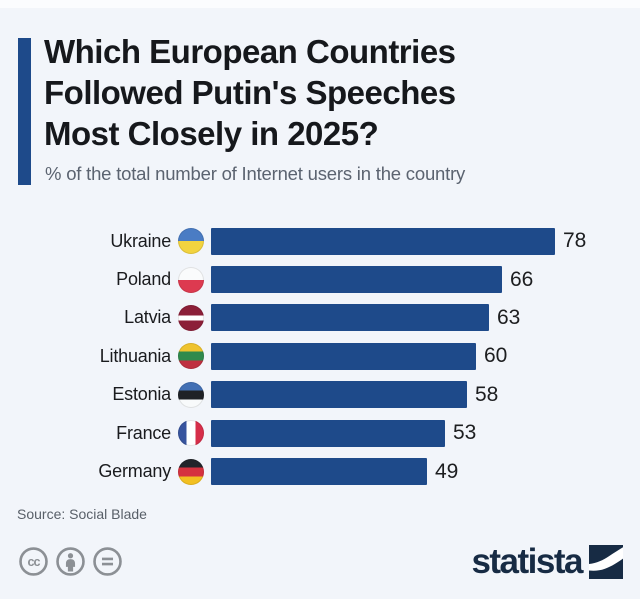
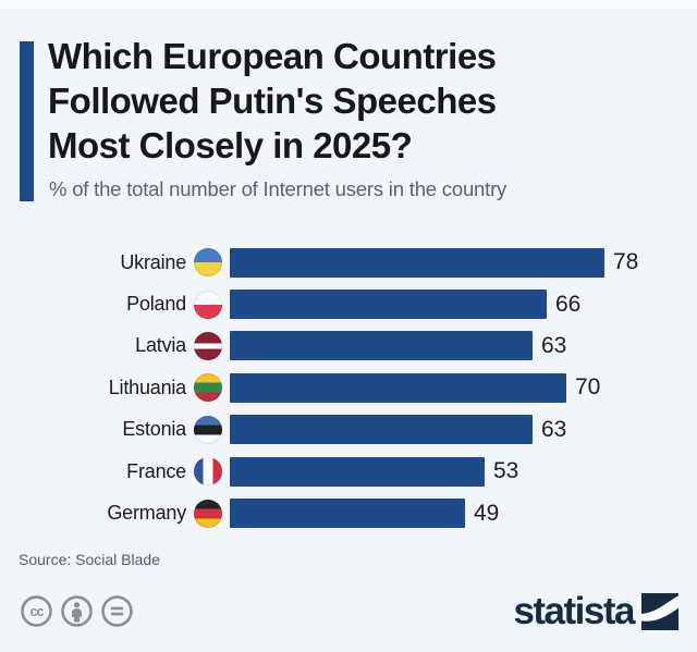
Lithuania: 60 -> 70
Estonia: 58 -> 63
